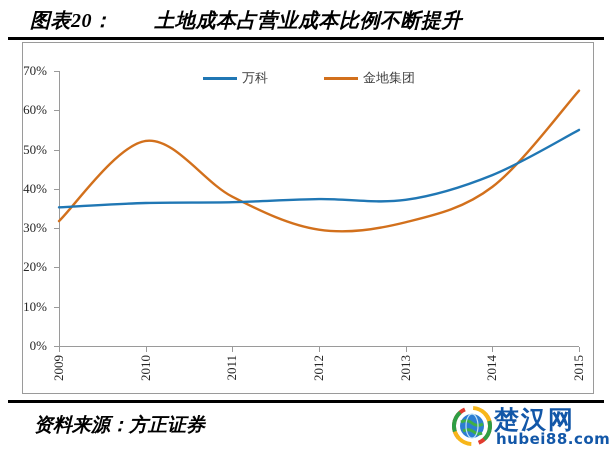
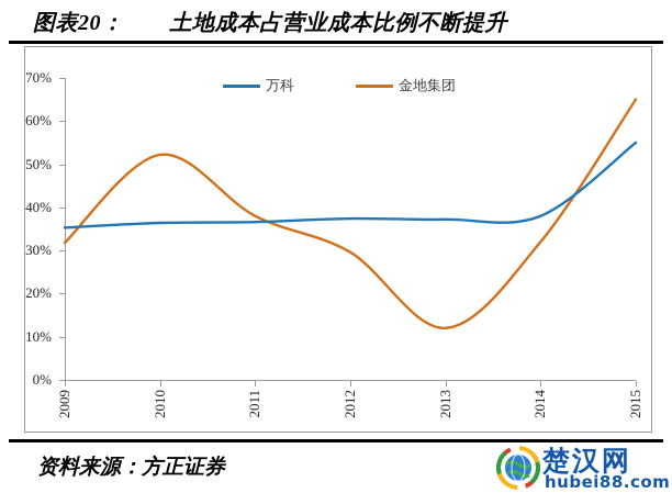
金地集团/2013: 32% -> 12%
万科/2014: 44% -> 38%
金地集团/2014: 40% -> 32%
